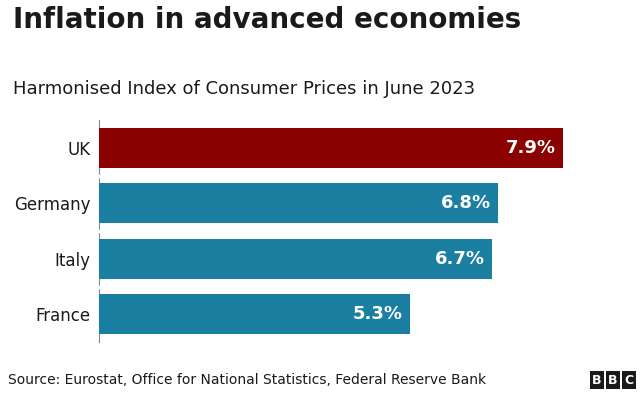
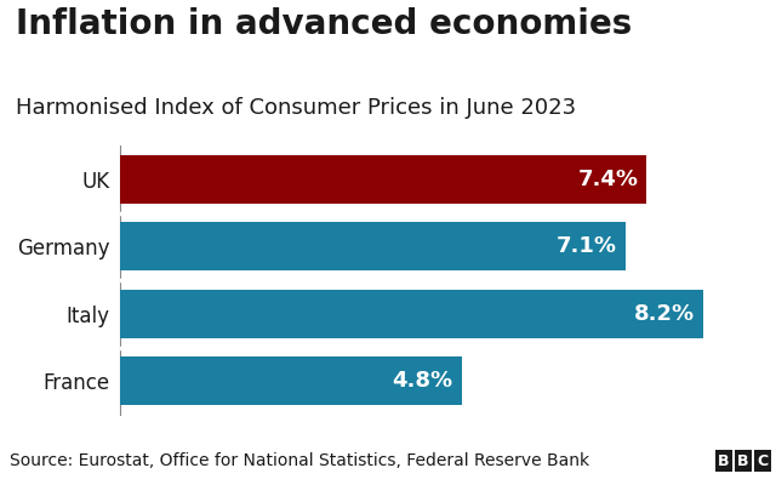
UK: 7.9% -> 7.4%
Germany: 6.8% -> 7.1%
Italy: 6.7% -> 8.2%
France: 5.3% -> 4.8%
